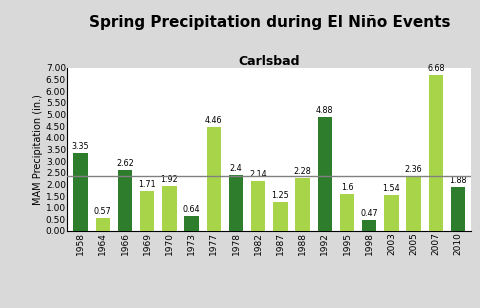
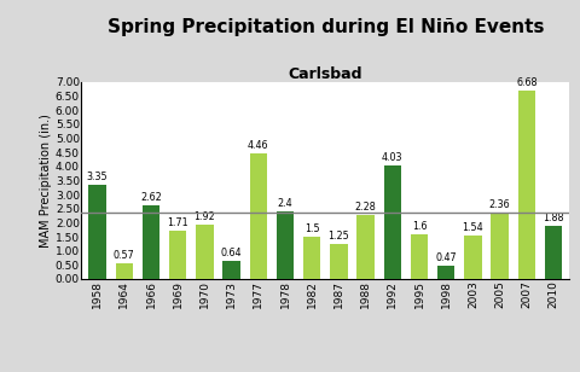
1982: 2.14 -> 1.5
1992: 4.88 -> 4.03
